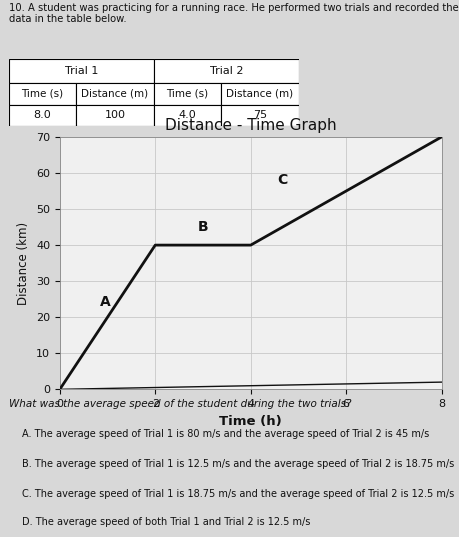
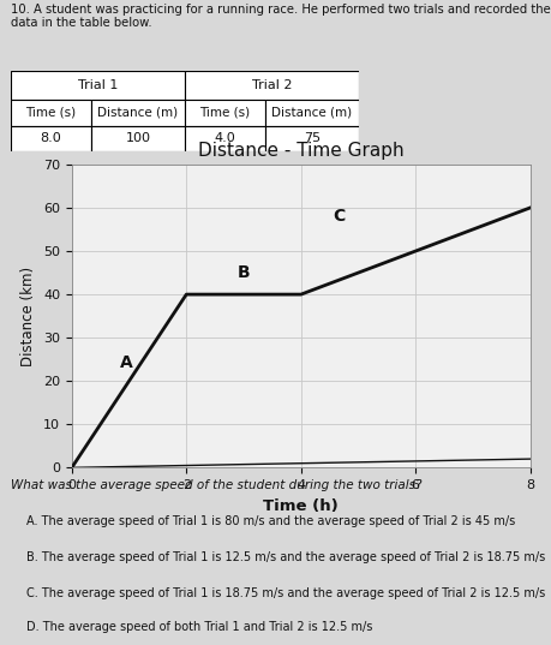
8: 70 -> 60
